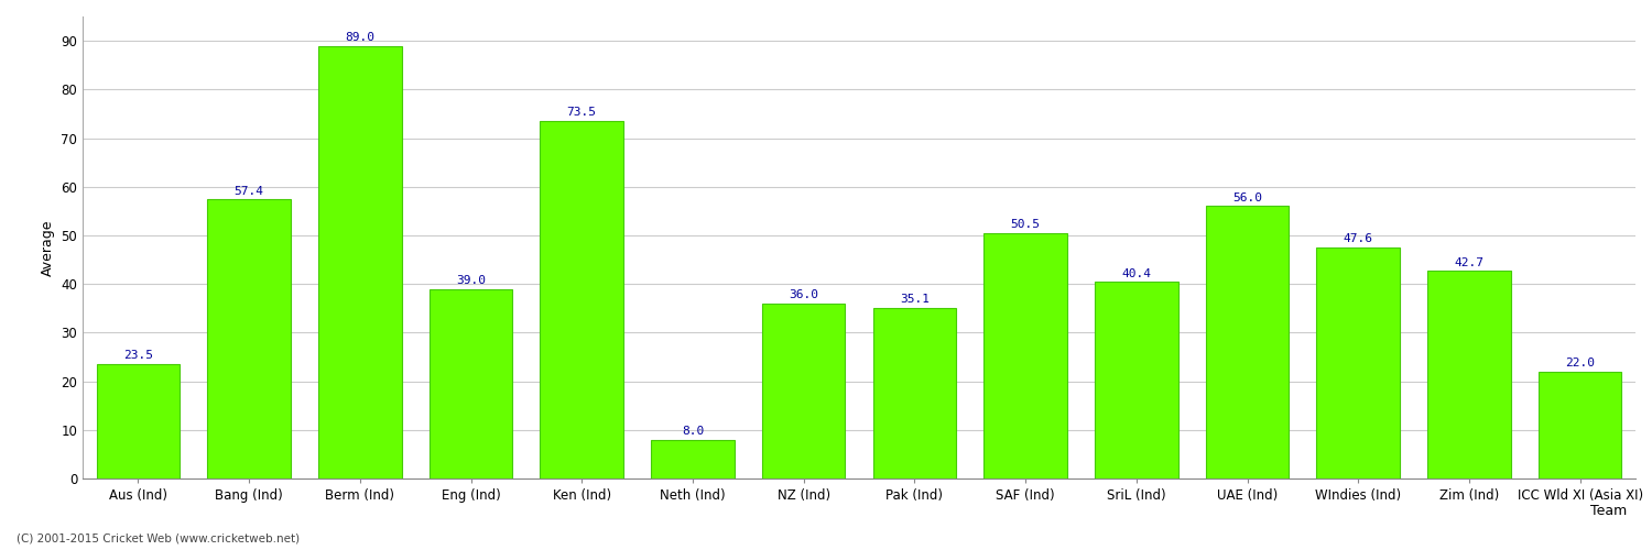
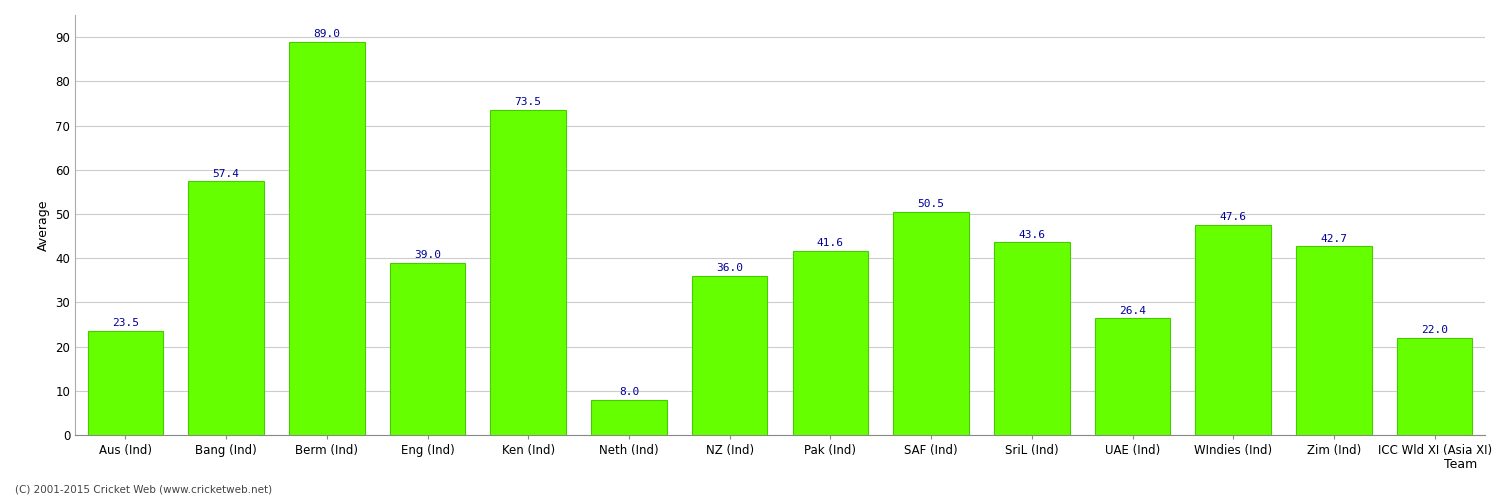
Pak (Ind): 35.1 -> 41.6
SriL (Ind): 40.4 -> 43.6
UAE (Ind): 56.0 -> 26.4
